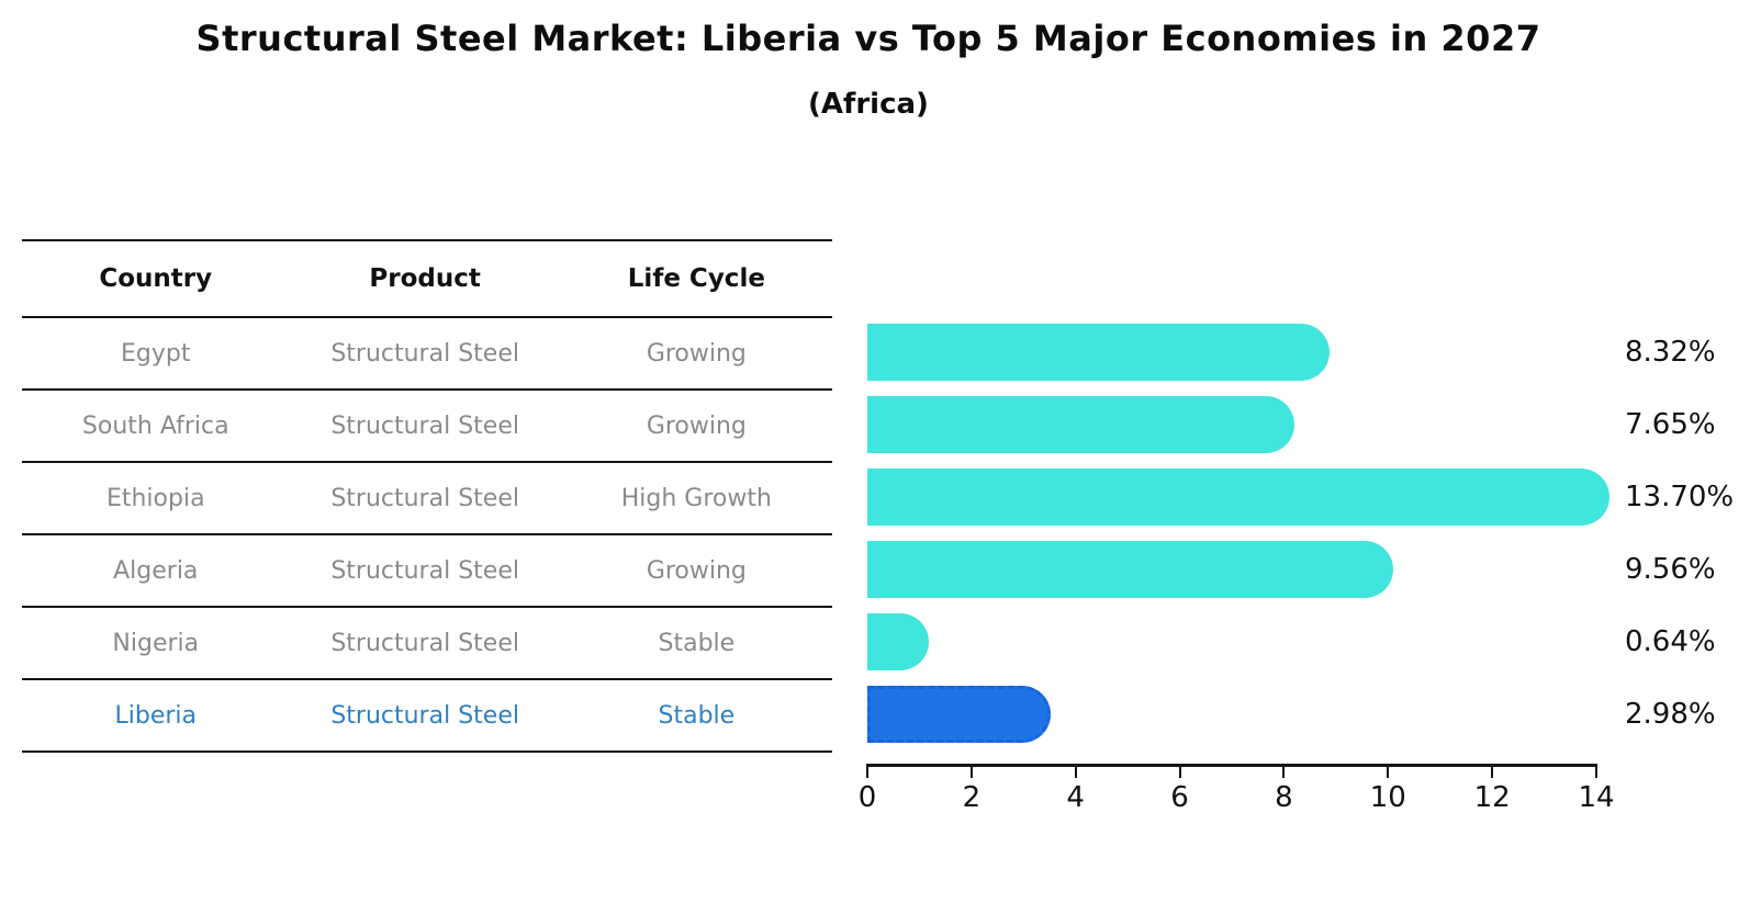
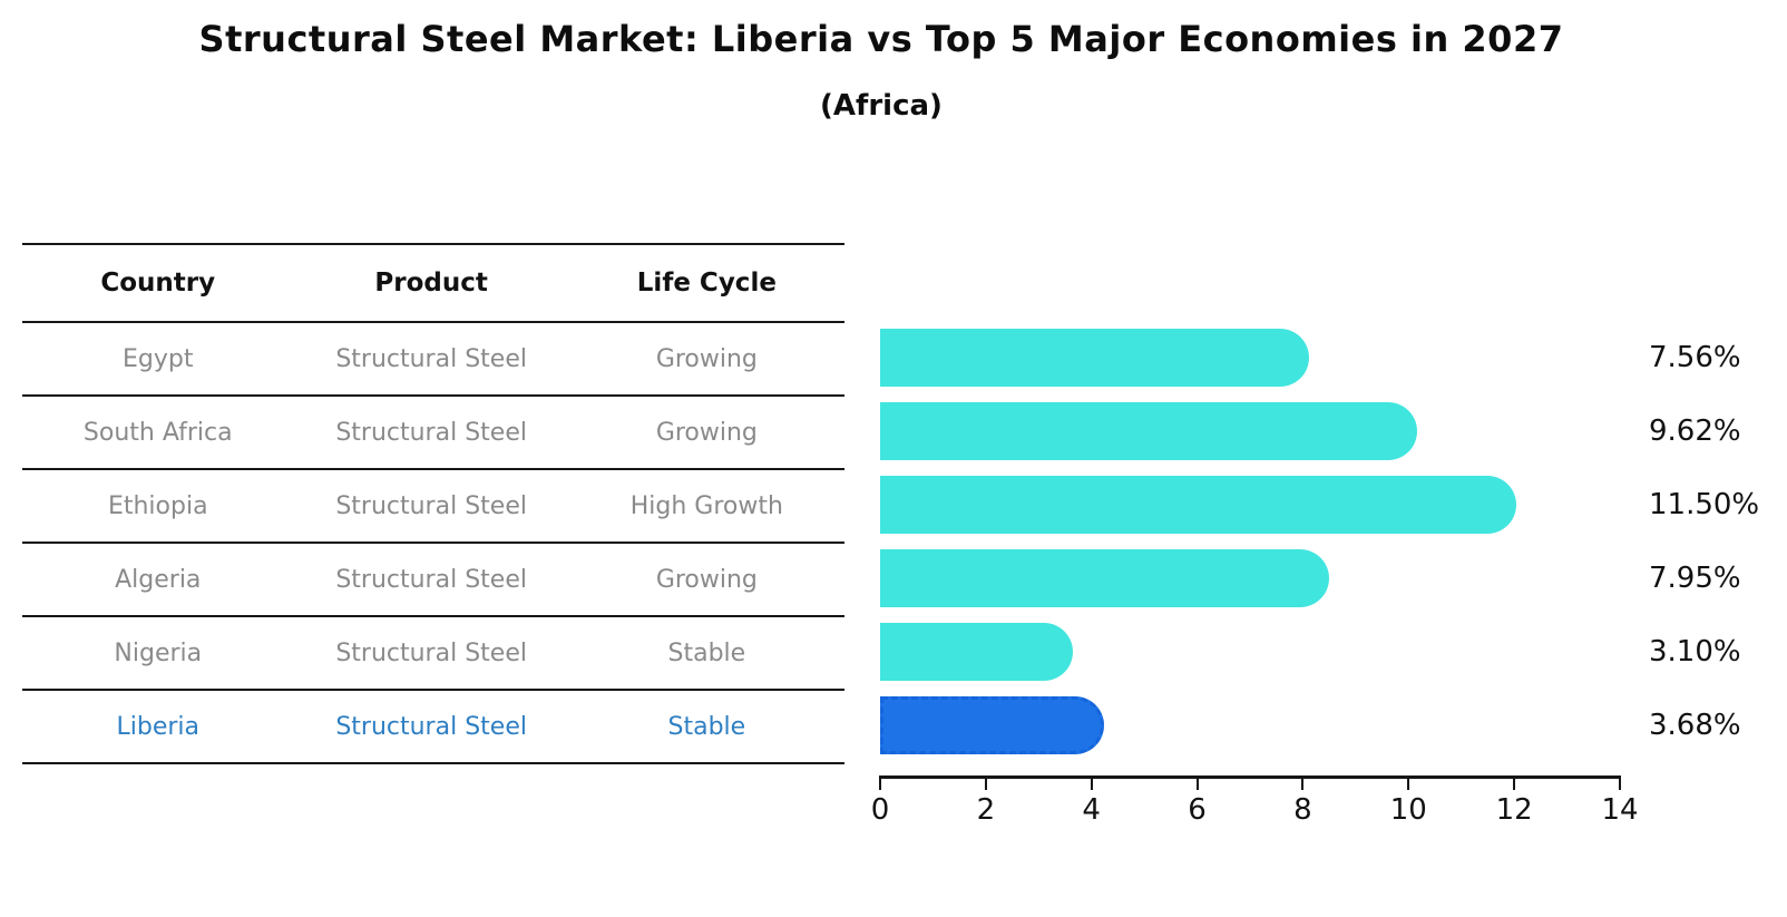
Egypt: 8.32% -> 7.56%
South Africa: 7.65% -> 9.62%
Ethiopia: 13.70% -> 11.50%
Algeria: 9.56% -> 7.95%
Nigeria: 0.64% -> 3.10%
Liberia: 2.98% -> 3.68%
